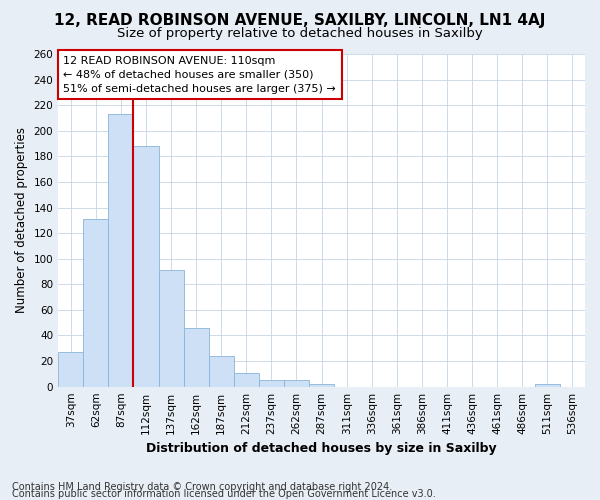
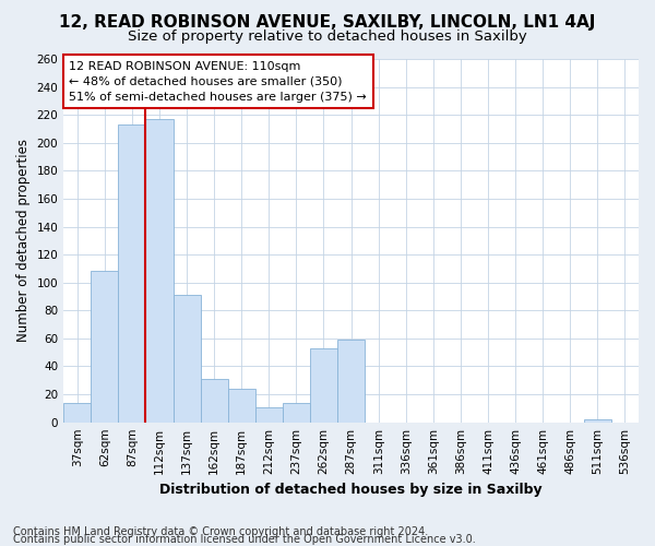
37sqm: 27 -> 14
62sqm: 131 -> 108
112sqm: 188 -> 217
162sqm: 46 -> 31
237sqm: 5 -> 14
262sqm: 5 -> 53
287sqm: 2 -> 59
